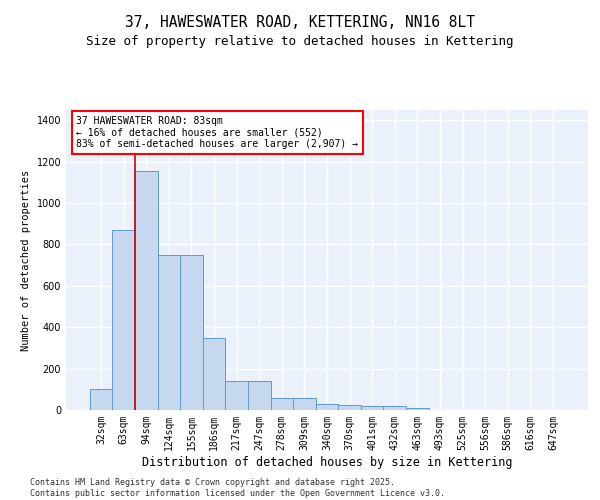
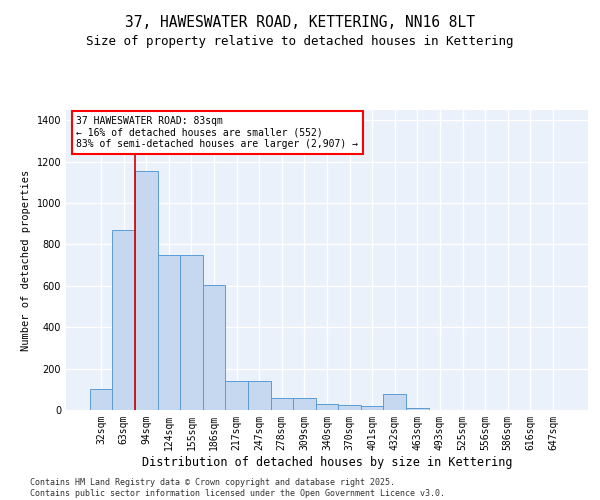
186sqm: 350 -> 605
432sqm: 18 -> 75
